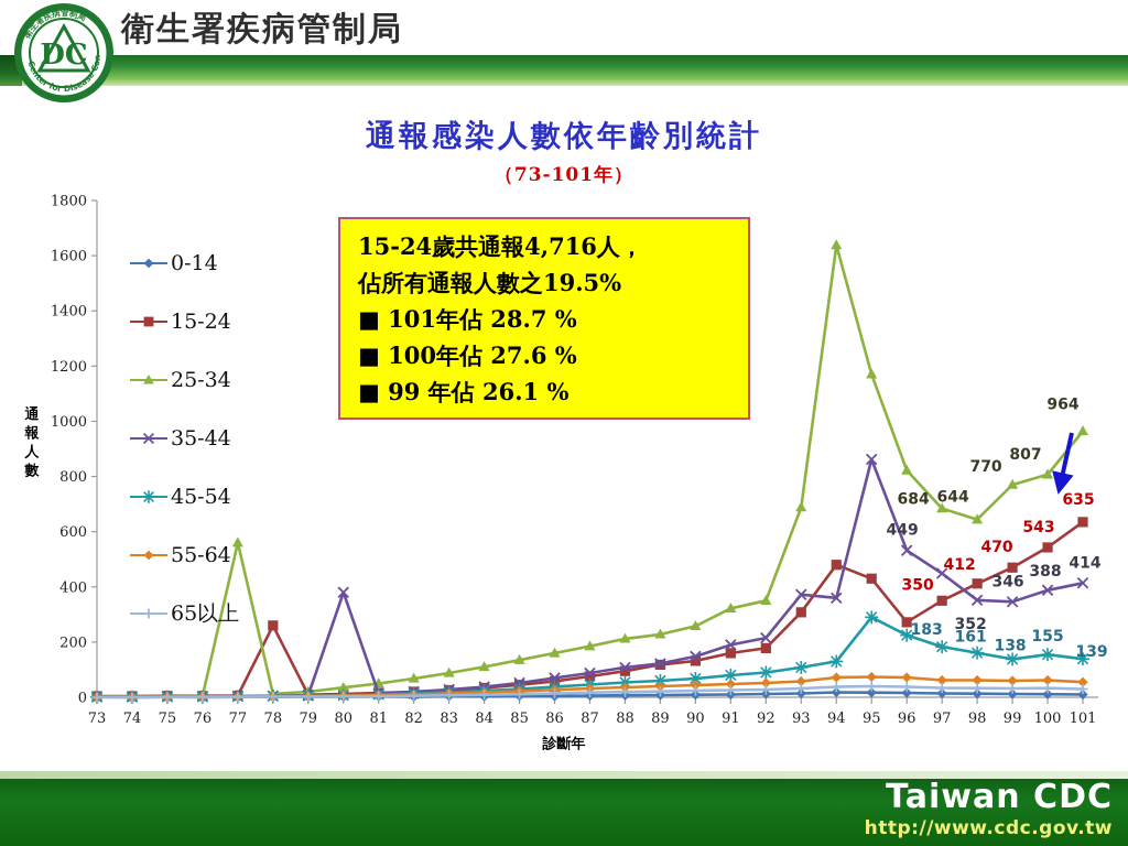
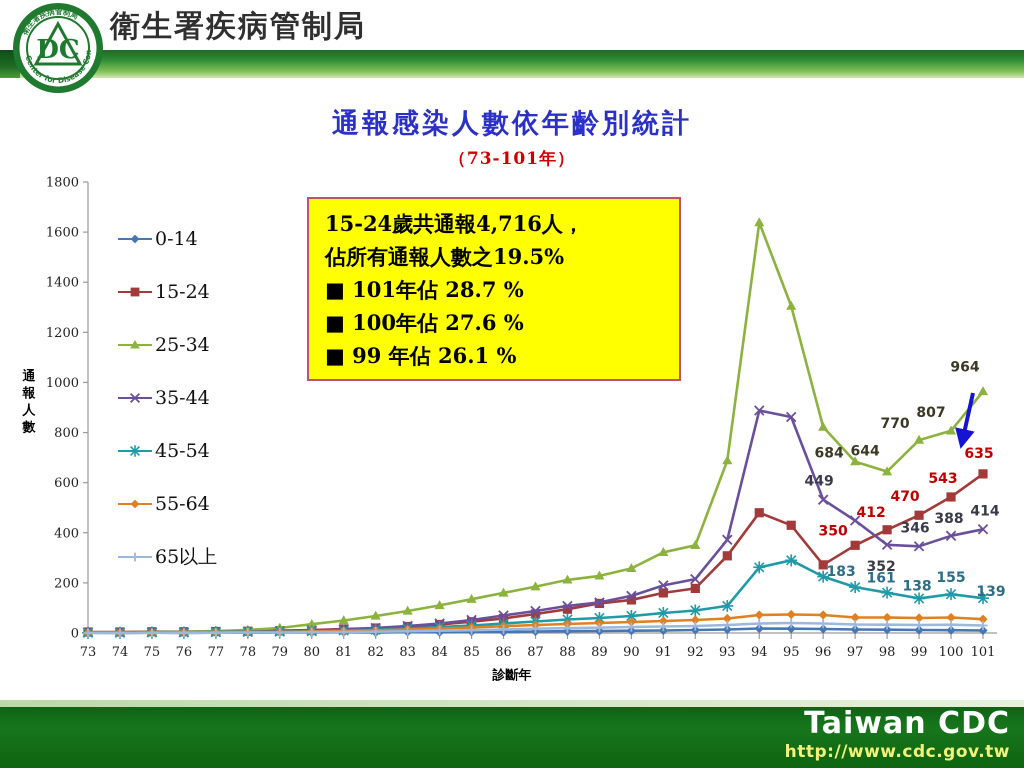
25-34/77: 560 -> 10
15-24/78: 260 -> 10
35-44/80: 380 -> 10
35-44/94: 360 -> 890
45-54/94: 130 -> 260
25-34/95: 1170 -> 1300
